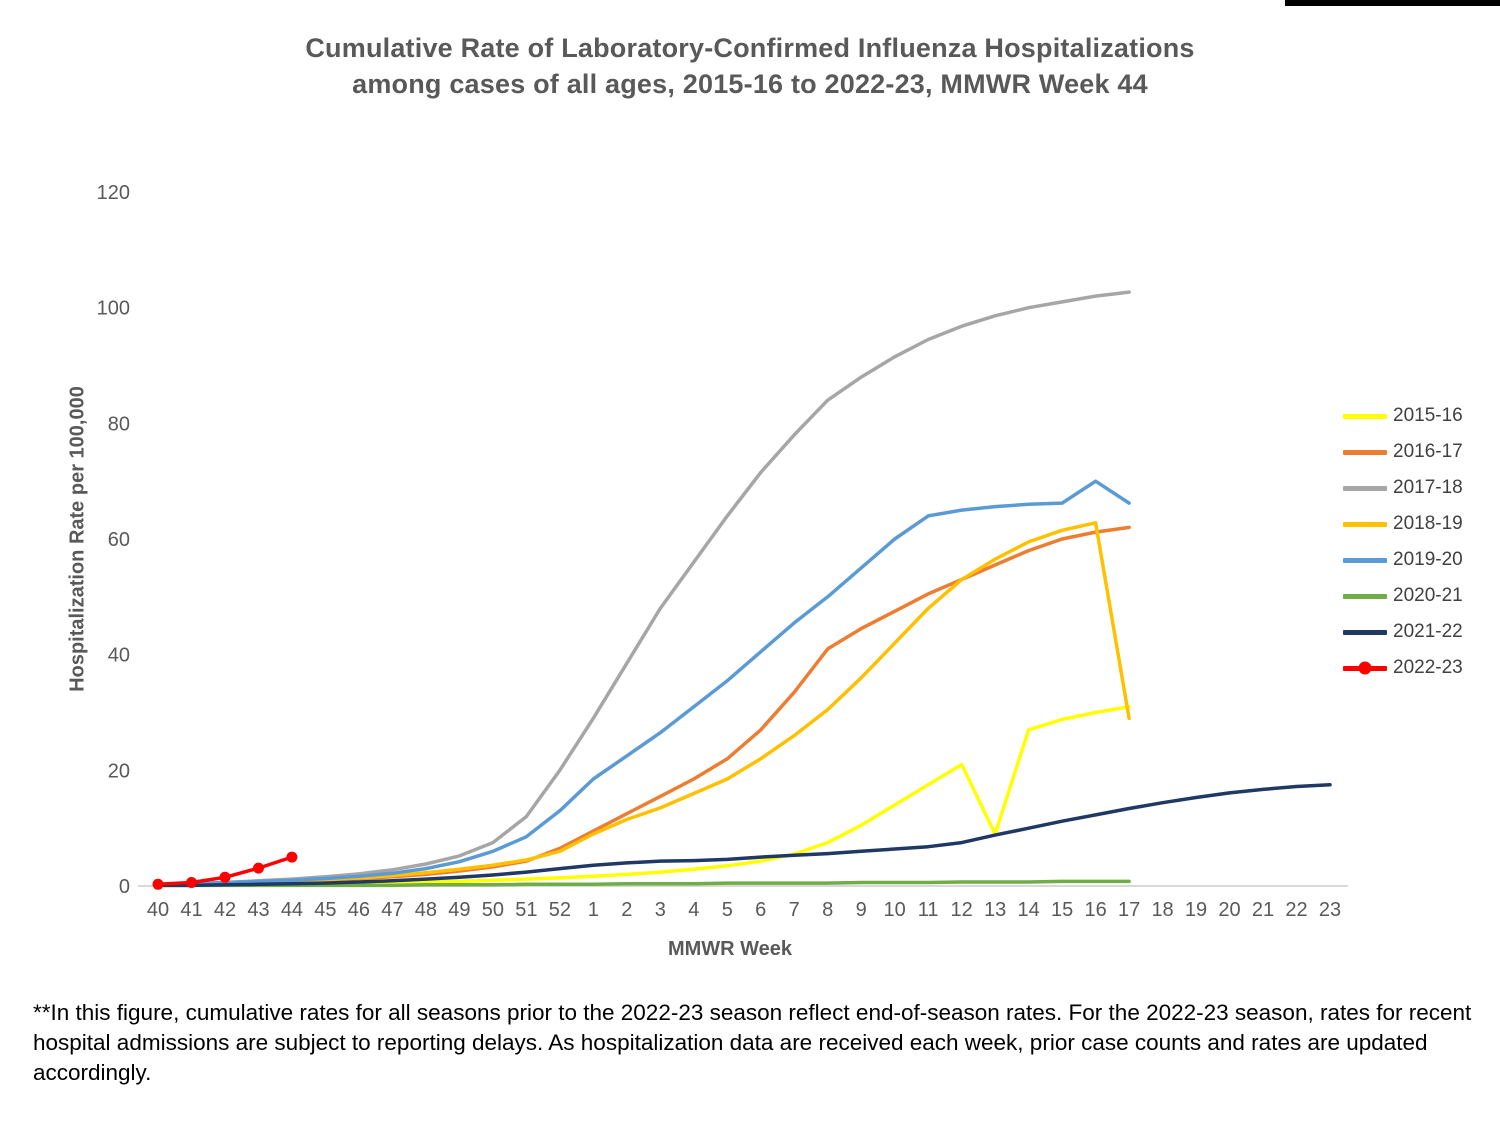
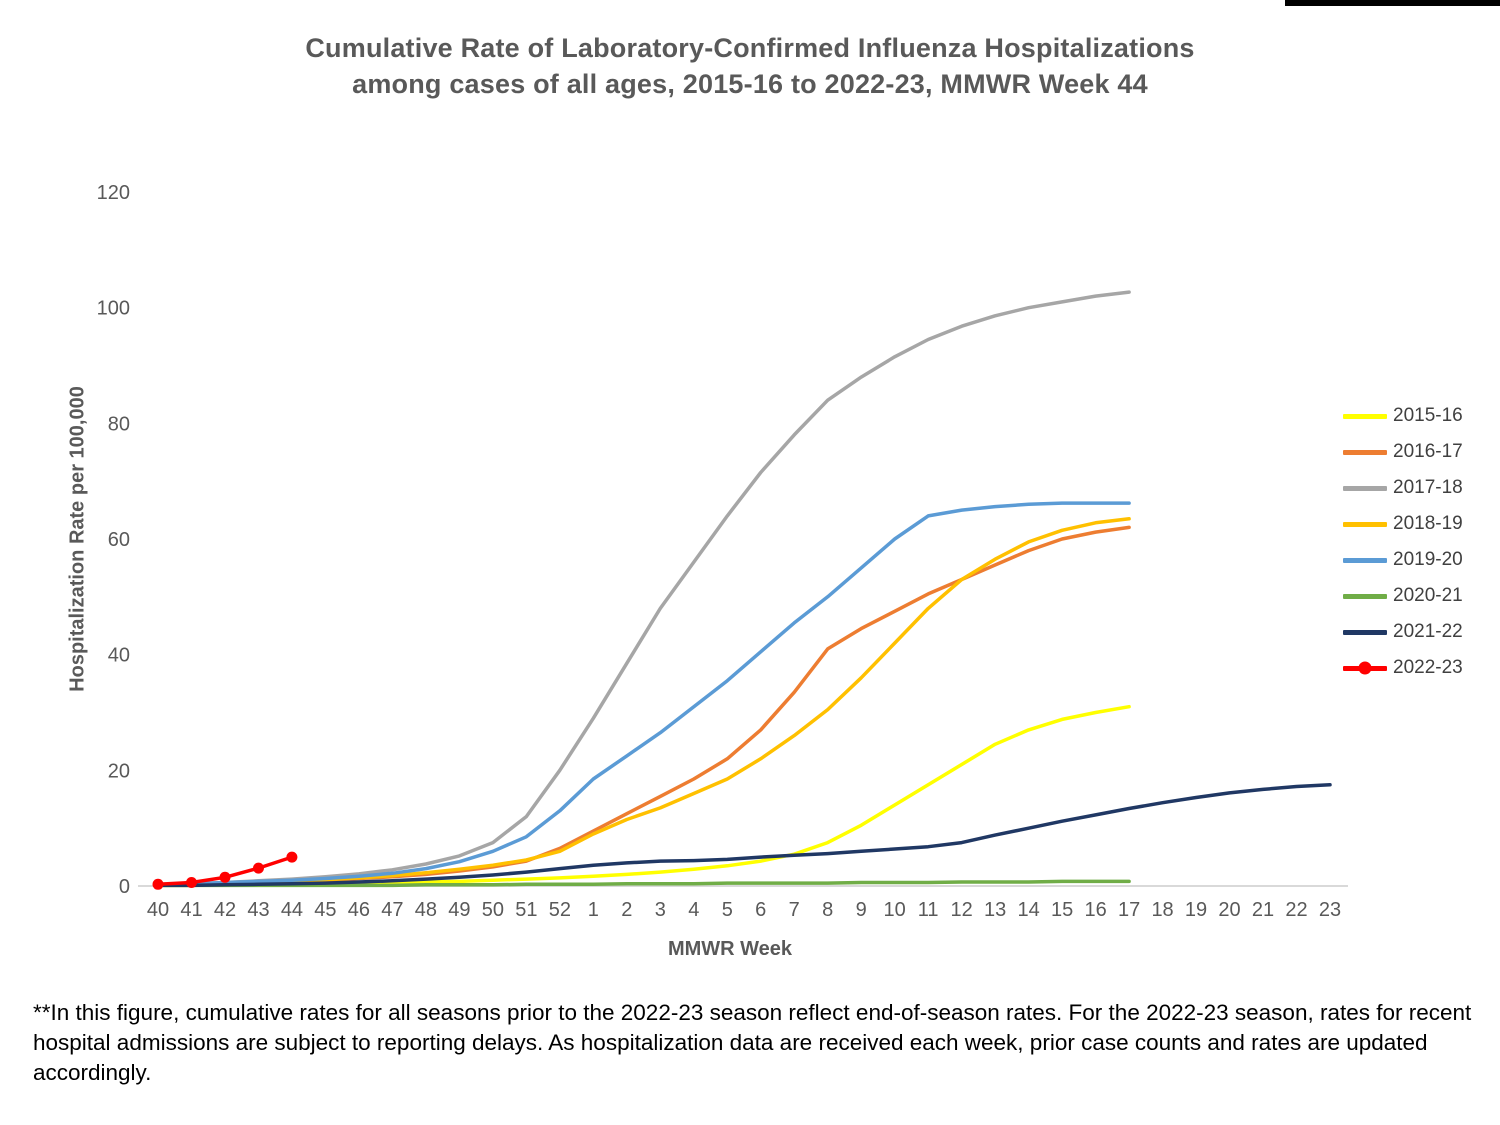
2015-16/13: 9 -> 24
2019-20/16: 70 -> 66
2018-19/17: 29 -> 64
